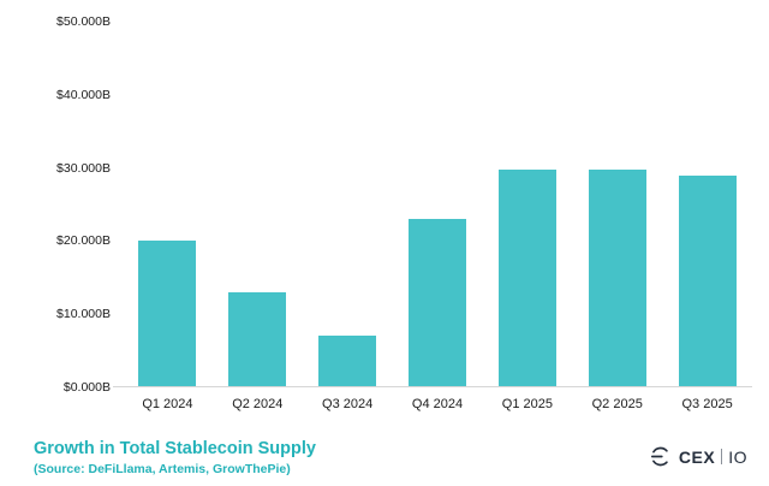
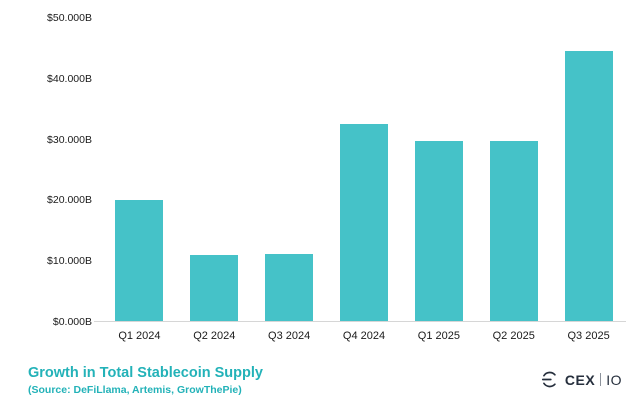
Q2 2024: $13B -> $11B
Q3 2024: $7B -> $11B
Q4 2024: $23B -> $33B
Q3 2025: $29B -> $44B
